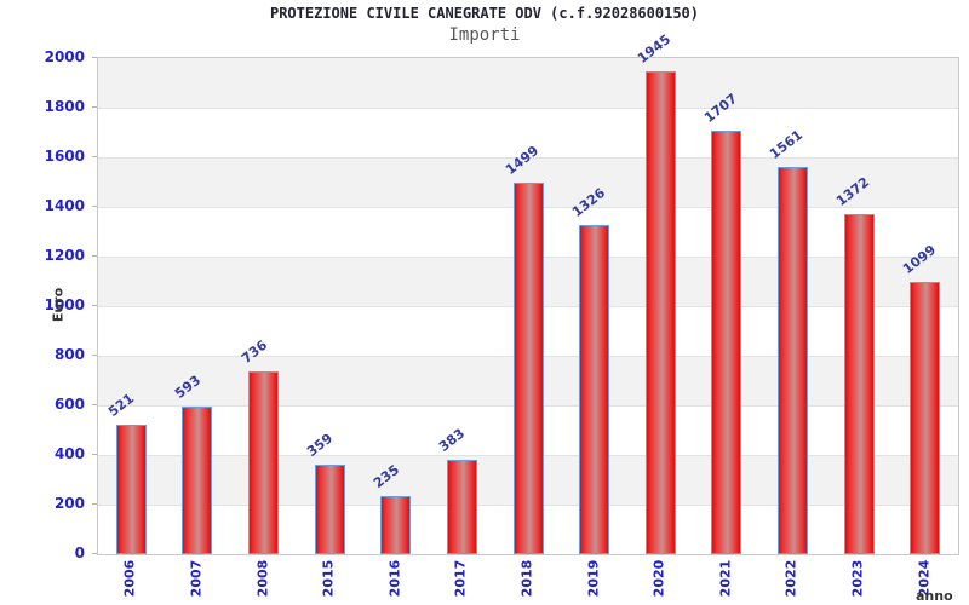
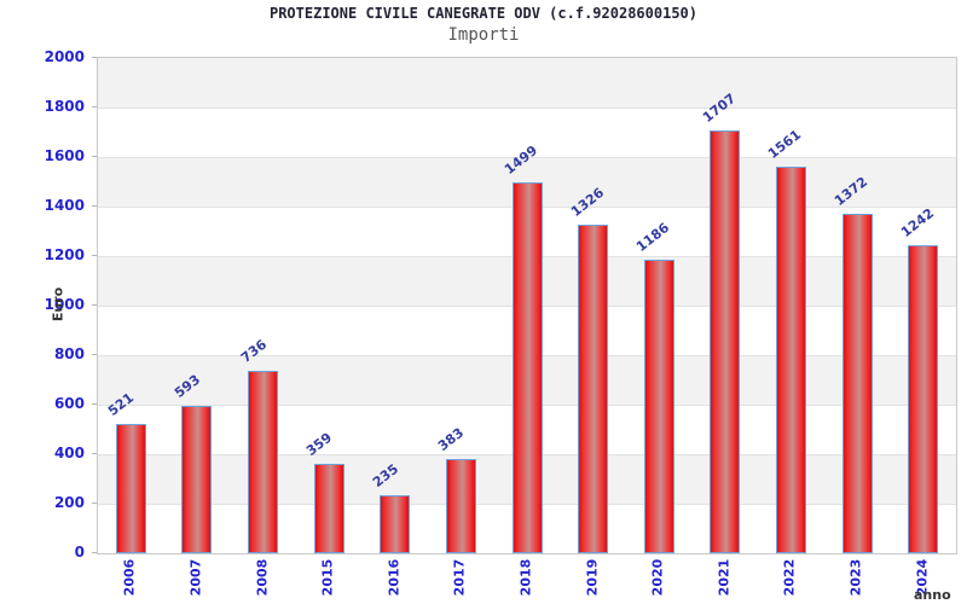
2020: 1945 -> 1186
2024: 1099 -> 1242
